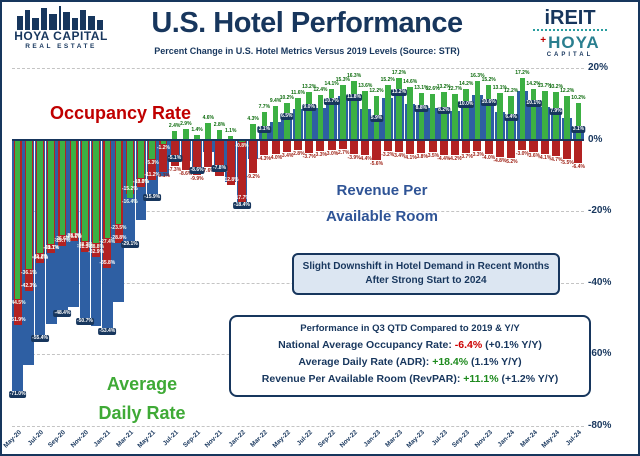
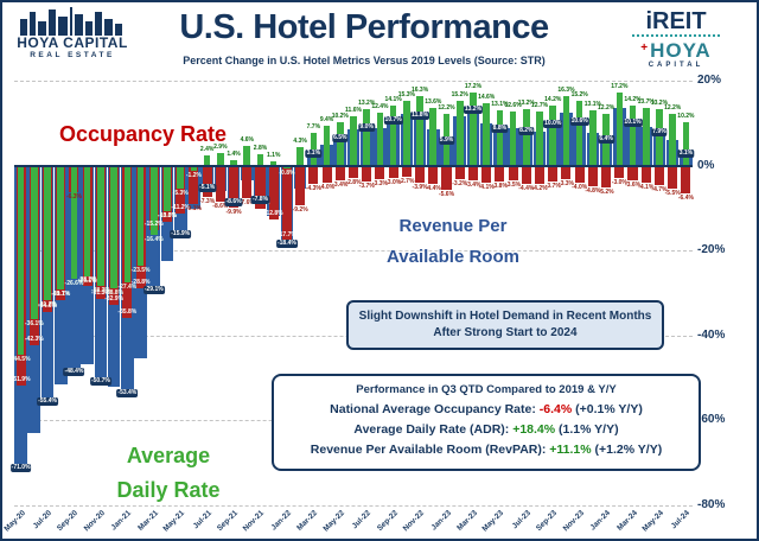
Occupancy Rate/Sep-20: -29.7% -> -6.3%
